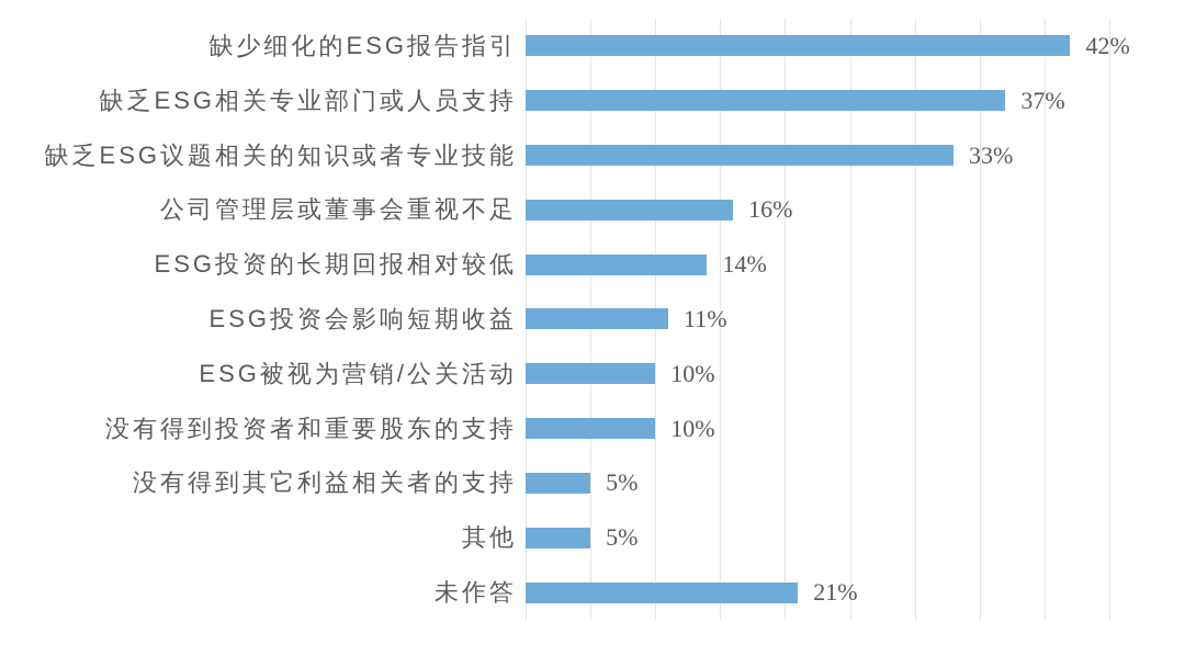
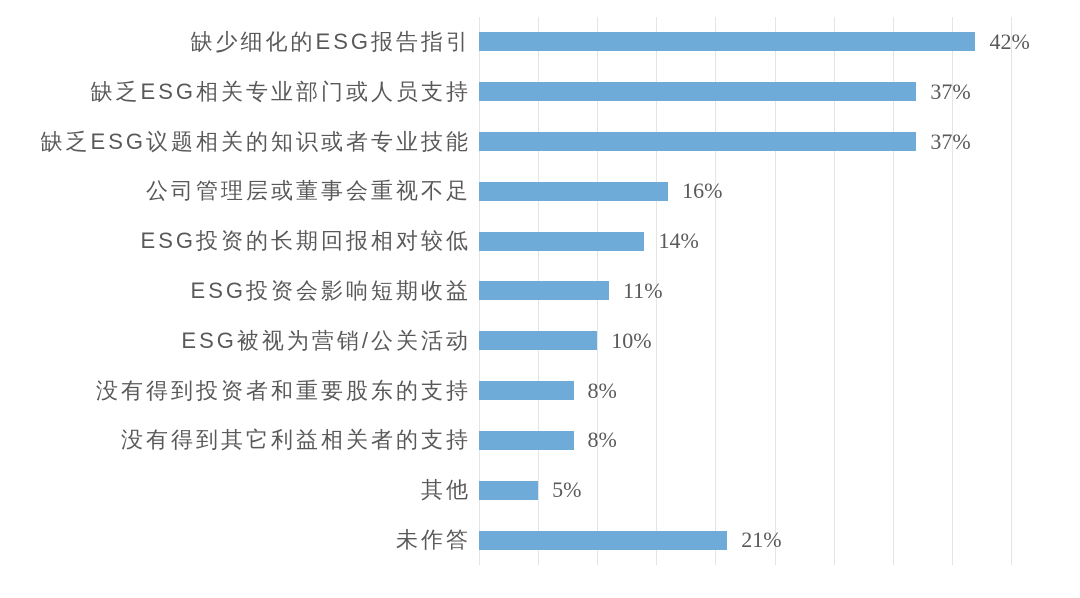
缺乏ESG议题相关的知识或者专业技能: 33% -> 37%
没有得到投资者和重要股东的支持: 10% -> 8%
没有得到其它利益相关者的支持: 5% -> 8%
